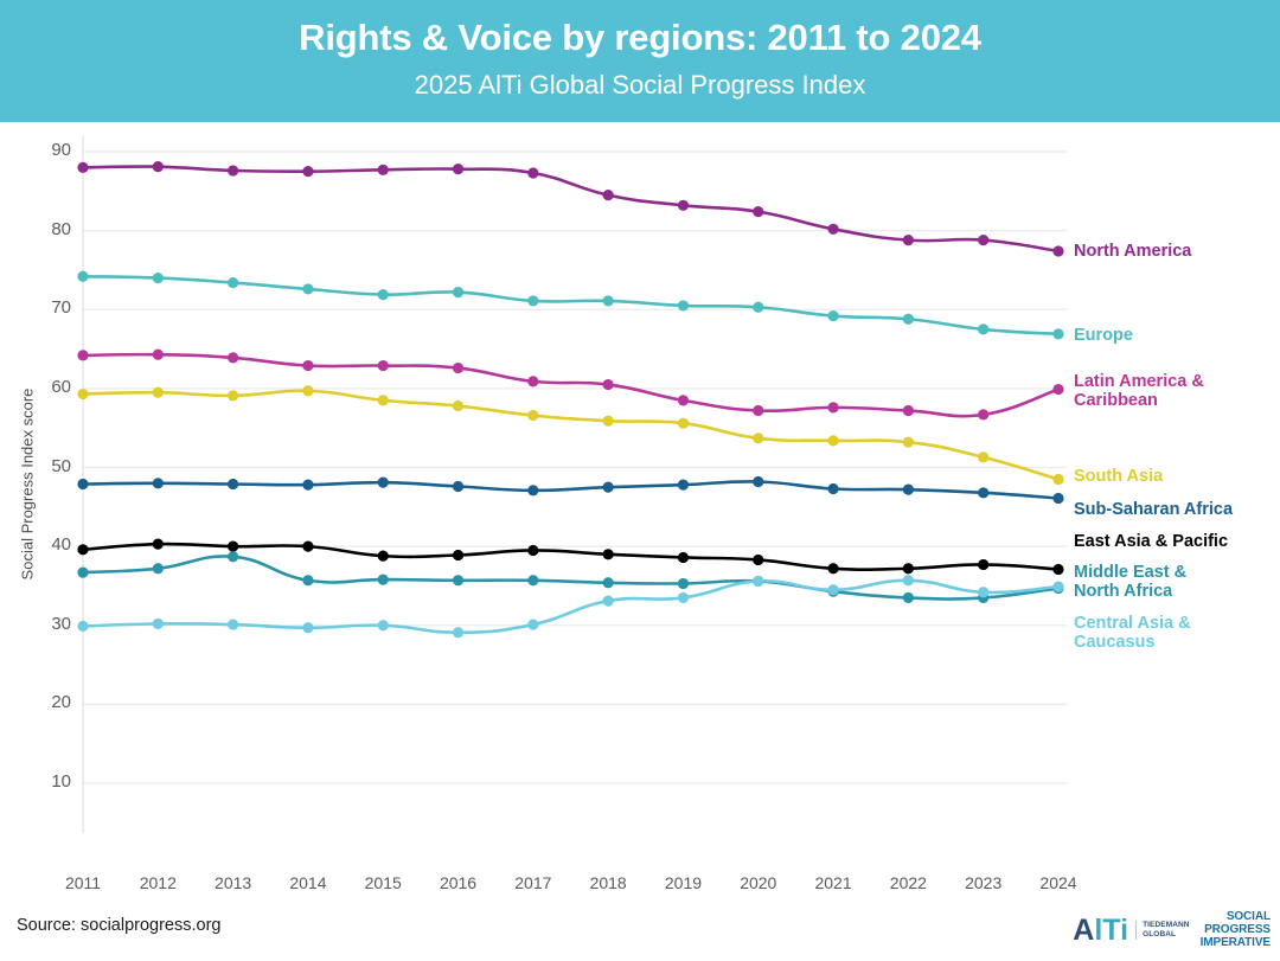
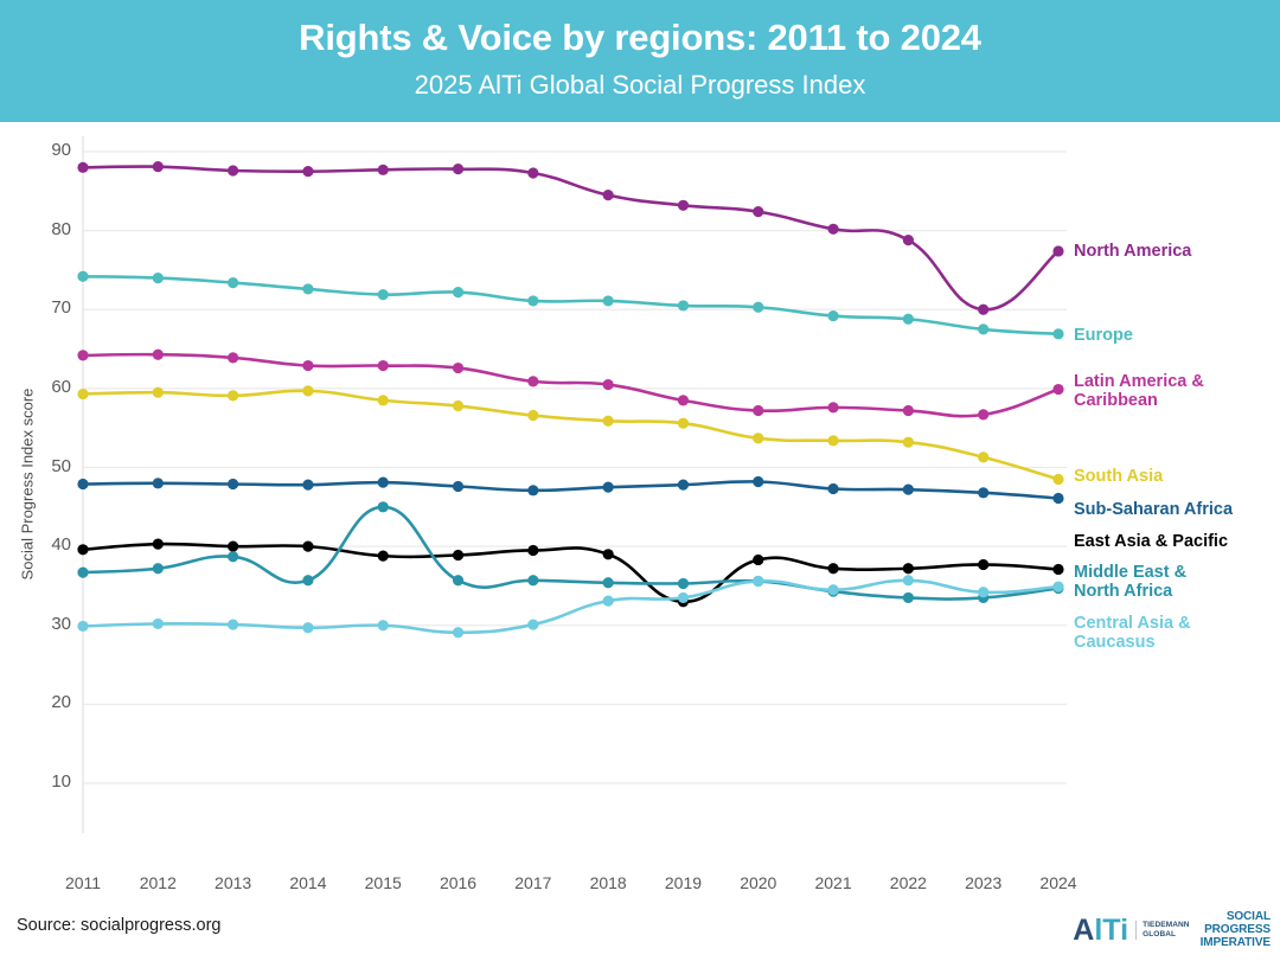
Middle East & North Africa/2015: 36 -> 45
East Asia & Pacific/2019: 39 -> 33
North America/2023: 79 -> 70
